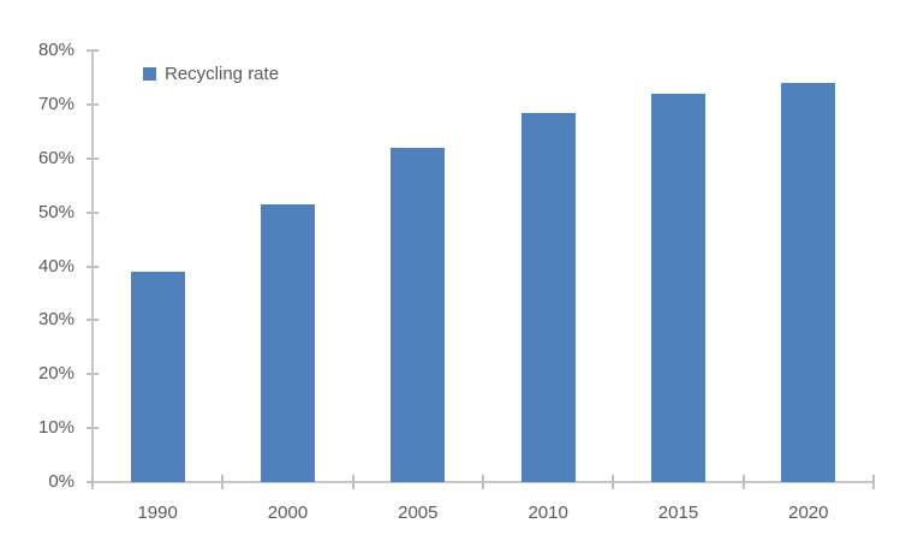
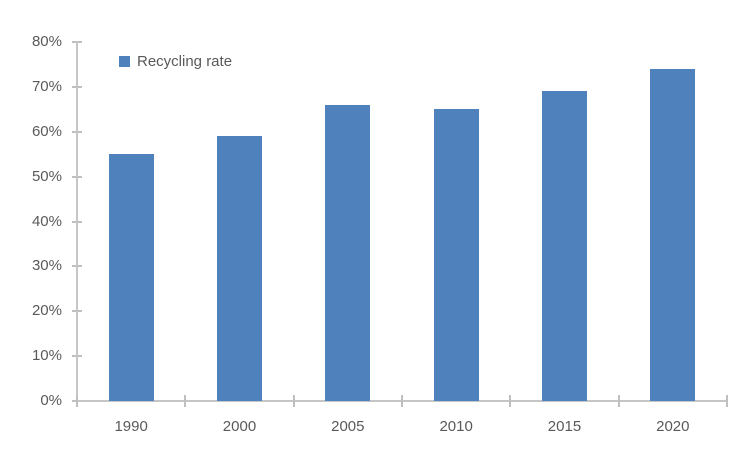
1990: 39% -> 55%
2000: 52% -> 59%
2005: 62% -> 66%
2010: 68% -> 65%
2015: 72% -> 69%
